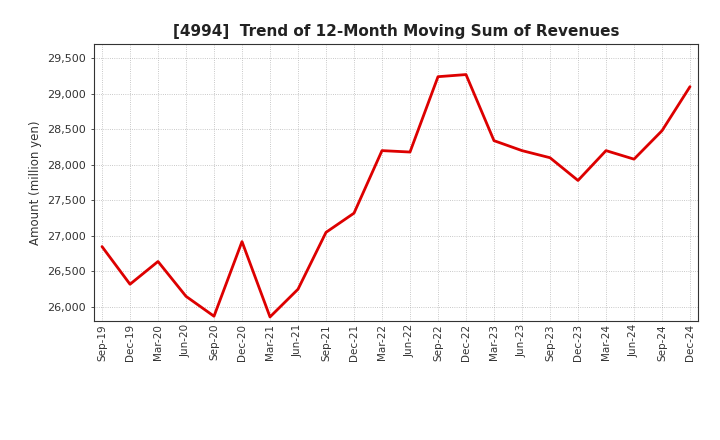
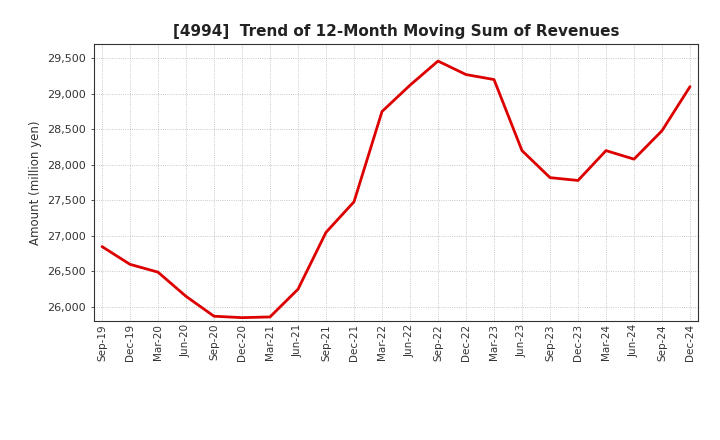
Dec-19: 26,320 -> 26,600
Mar-20: 26,640 -> 26,490
Dec-20: 26,920 -> 25,850
Dec-21: 27,320 -> 27,480
Mar-22: 28,200 -> 28,750
Jun-22: 28,180 -> 29,120
Sep-22: 29,240 -> 29,460
Mar-23: 28,340 -> 29,200
Sep-23: 28,100 -> 27,820
